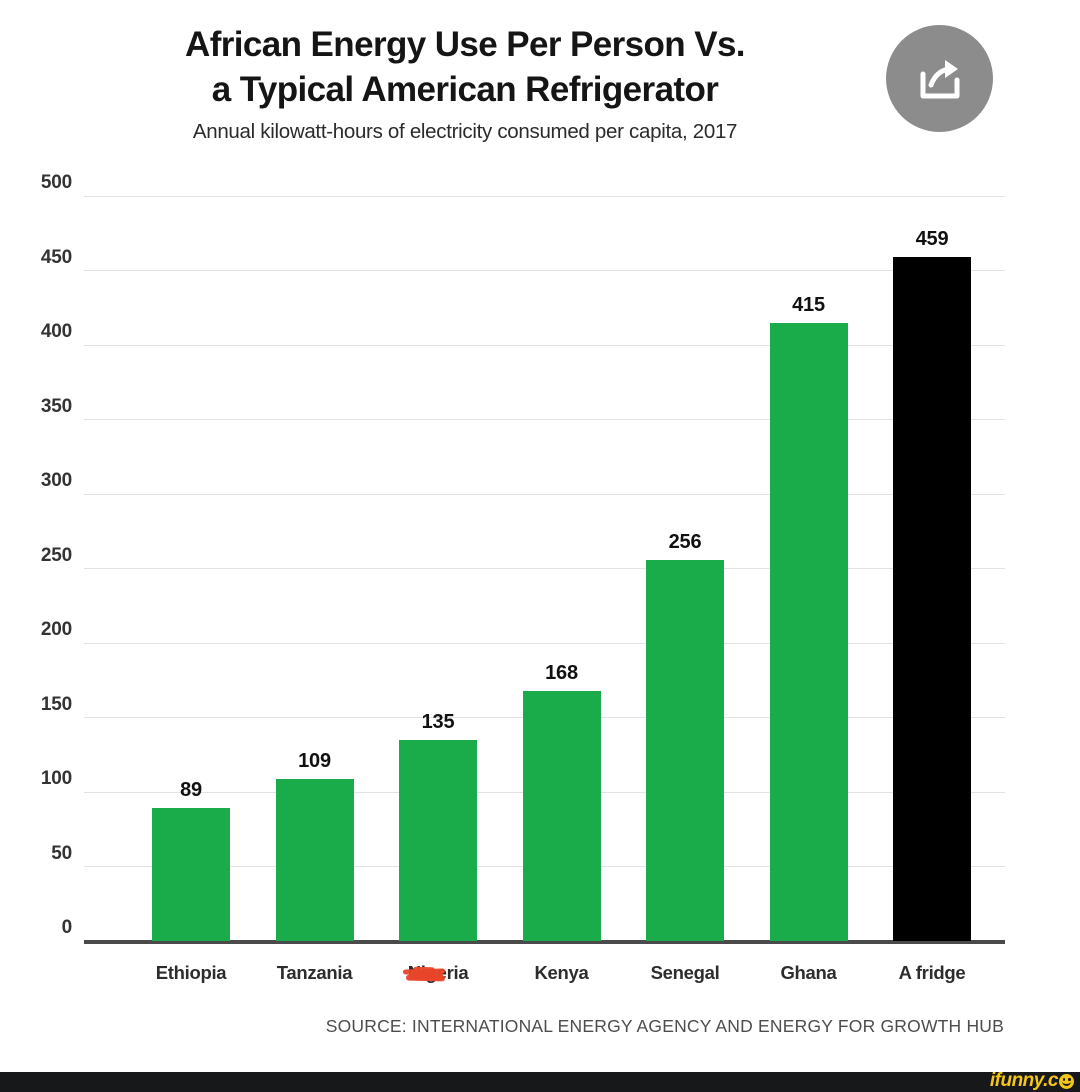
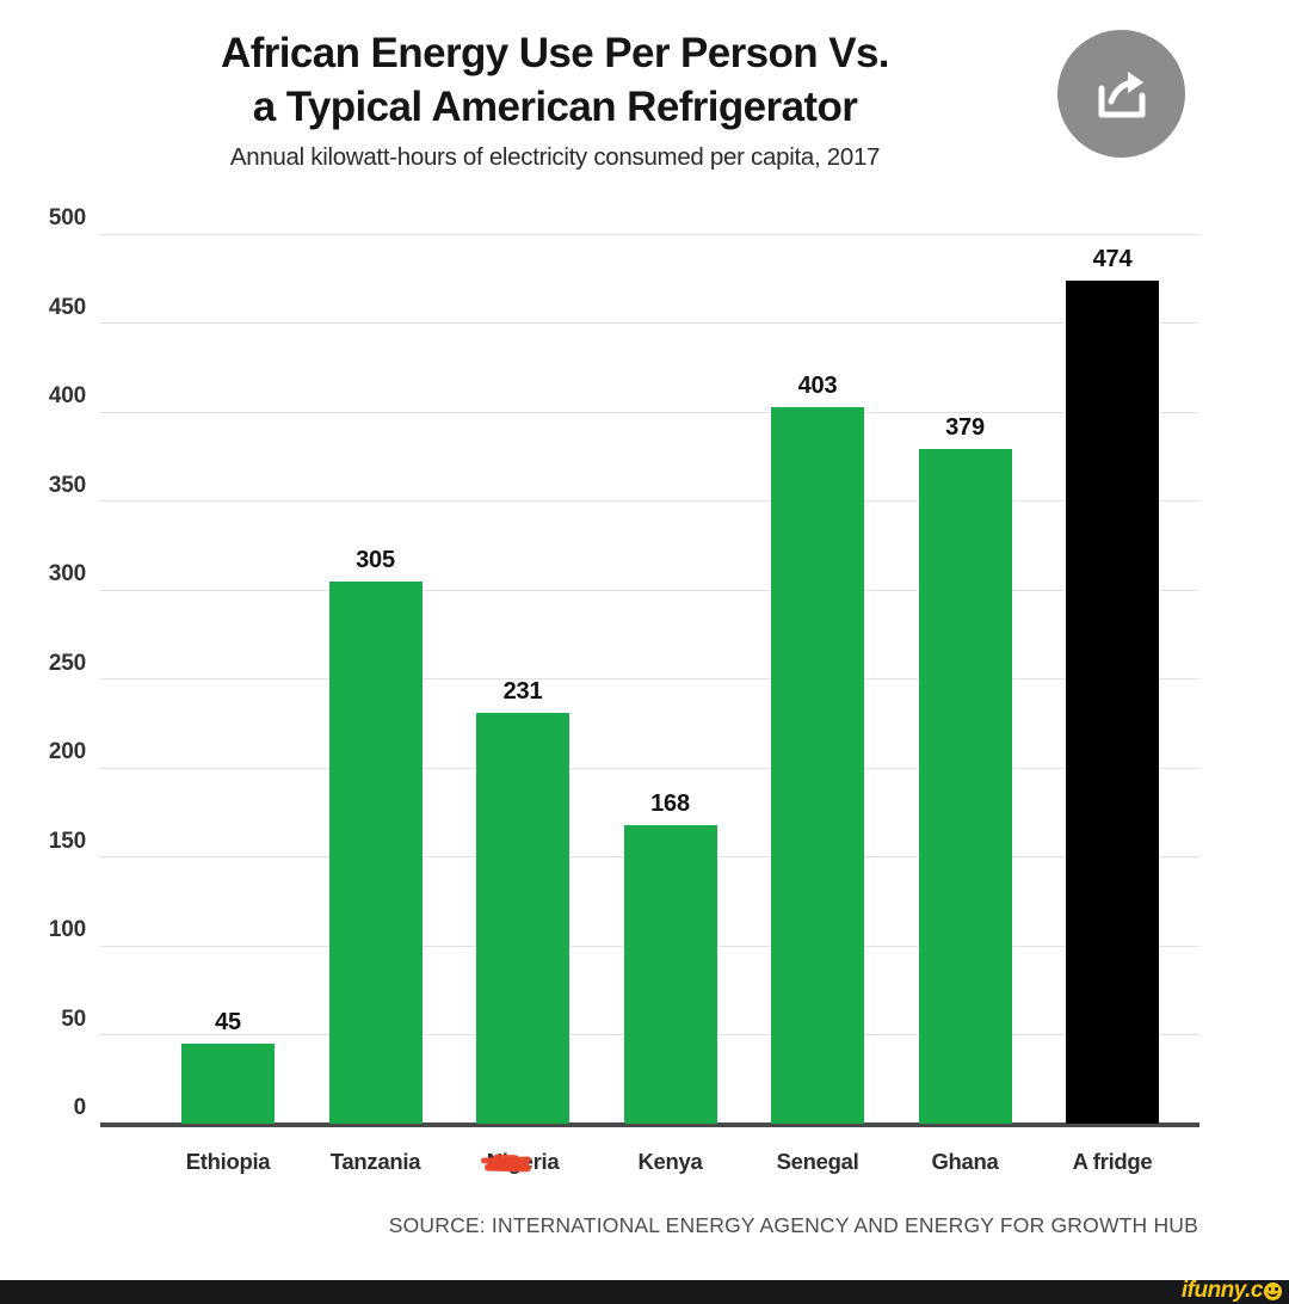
Ethiopia: 89 -> 45
Tanzania: 109 -> 305
Nigeria: 135 -> 231
Senegal: 256 -> 403
Ghana: 415 -> 379
A fridge: 459 -> 474
